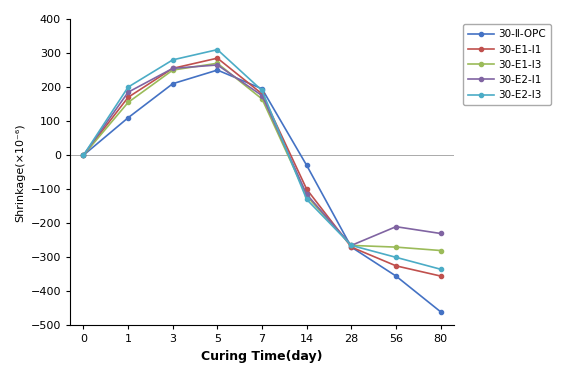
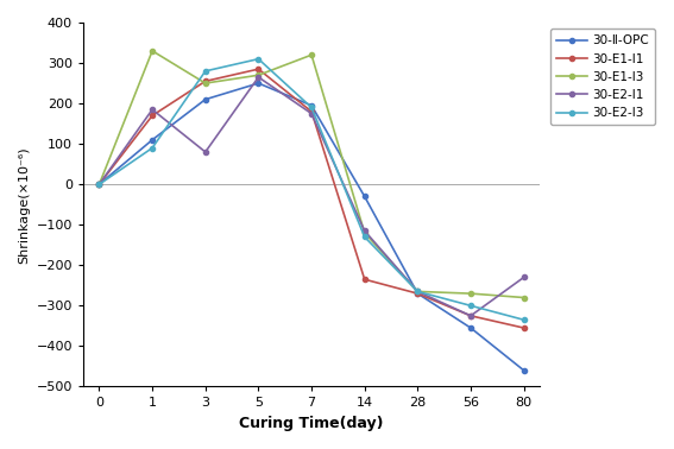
30-E1-I3/1: 155 -> 330
30-E2-I3/1: 200 -> 90
30-E2-I1/3: 255 -> 80
30-E1-I3/7: 165 -> 320
30-E1-I1/14: -100 -> -235
30-E2-I1/56: -210 -> -325
